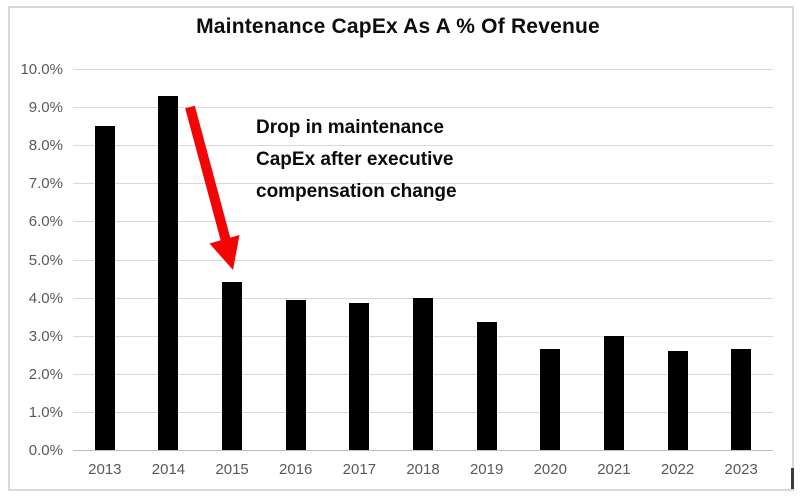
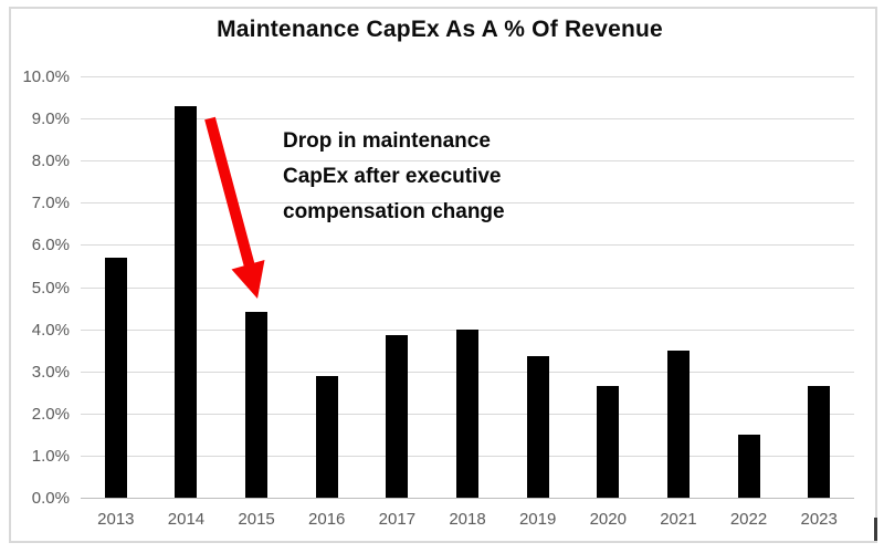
2013: 8.5% -> 5.7%
2016: 4.0% -> 2.9%
2021: 3.0% -> 3.5%
2022: 2.6% -> 1.5%
